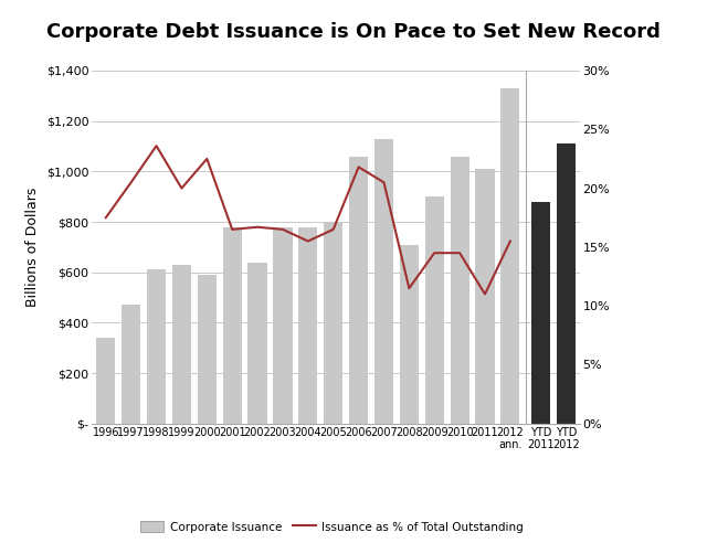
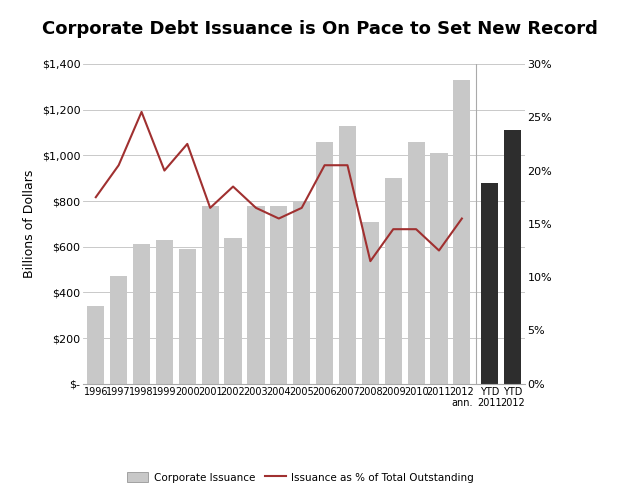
Issuance as % of Total Outstanding/1998: 23.6% -> 25.5%
Issuance as % of Total Outstanding/2002: 16.7% -> 18.5%
Issuance as % of Total Outstanding/2006: 21.8% -> 20.5%
Issuance as % of Total Outstanding/2011: 11.0% -> 12.5%
